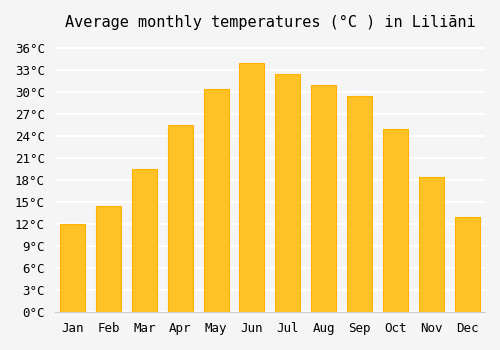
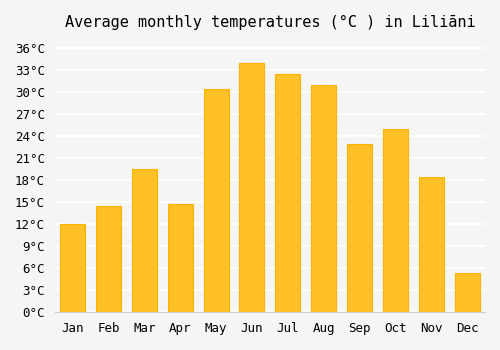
Apr: 25.5°C -> 14.8°C
Sep: 29.5°C -> 23.0°C
Dec: 13.0°C -> 5.4°C
